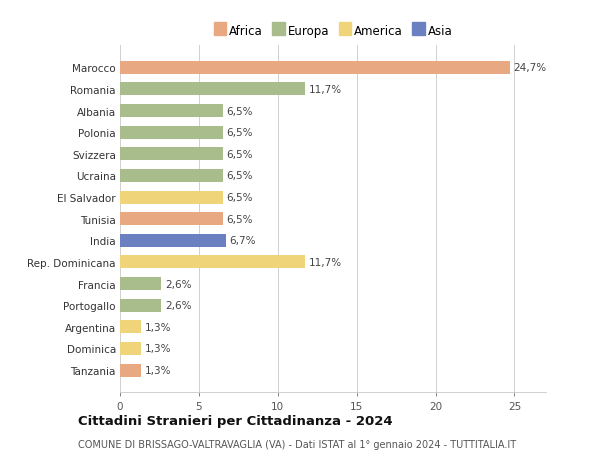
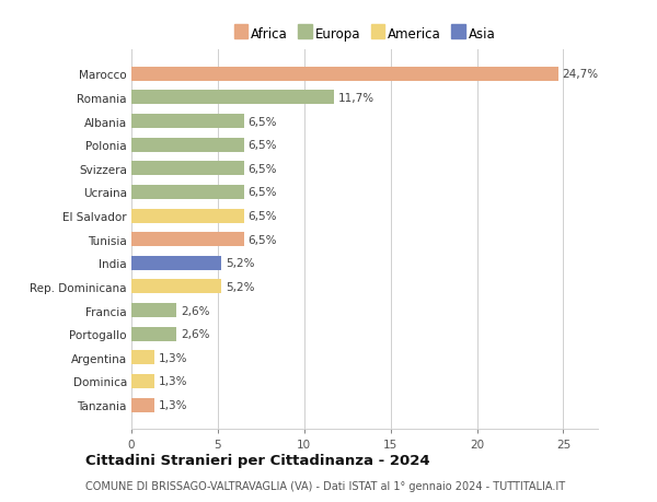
India: 6,7% -> 5,2%
Rep. Dominicana: 11,7% -> 5,2%
